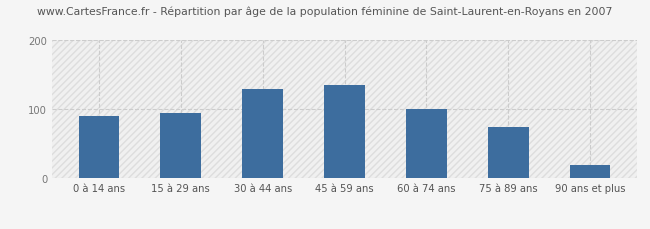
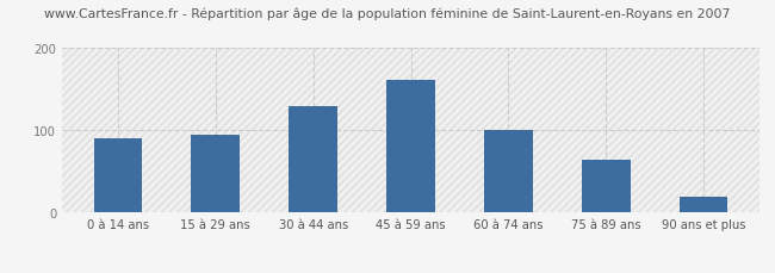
45 à 59 ans: 136 -> 162
75 à 89 ans: 74 -> 65
